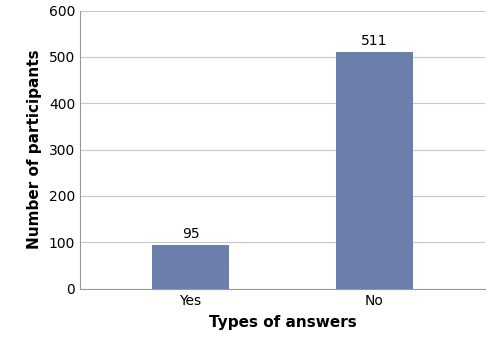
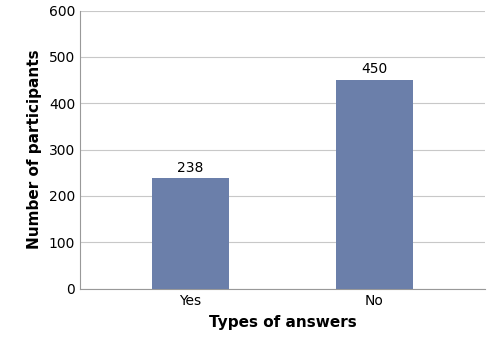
Yes: 95 -> 238
No: 511 -> 450
